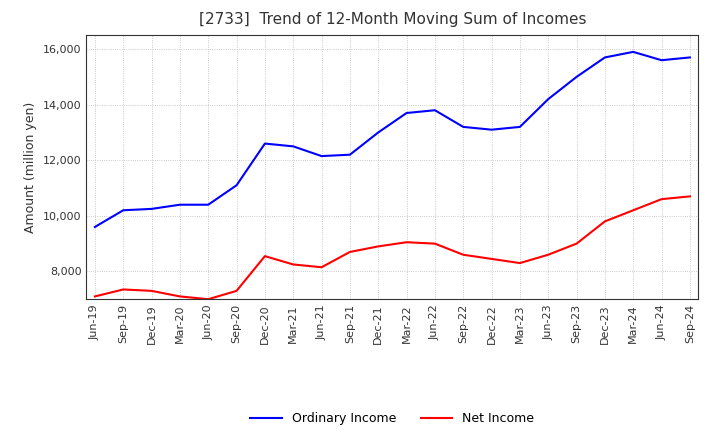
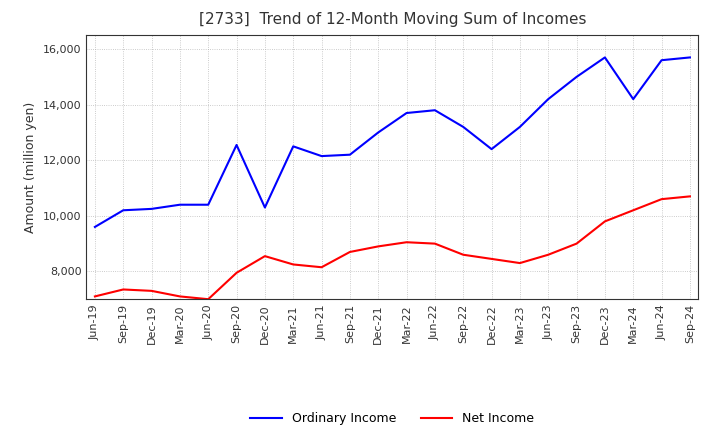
Ordinary Income/Sep-20: 11,100 -> 12,550
Net Income/Sep-20: 7,300 -> 7,950
Ordinary Income/Dec-20: 12,600 -> 10,300
Ordinary Income/Dec-22: 13,100 -> 12,400
Ordinary Income/Mar-24: 15,900 -> 14,200
